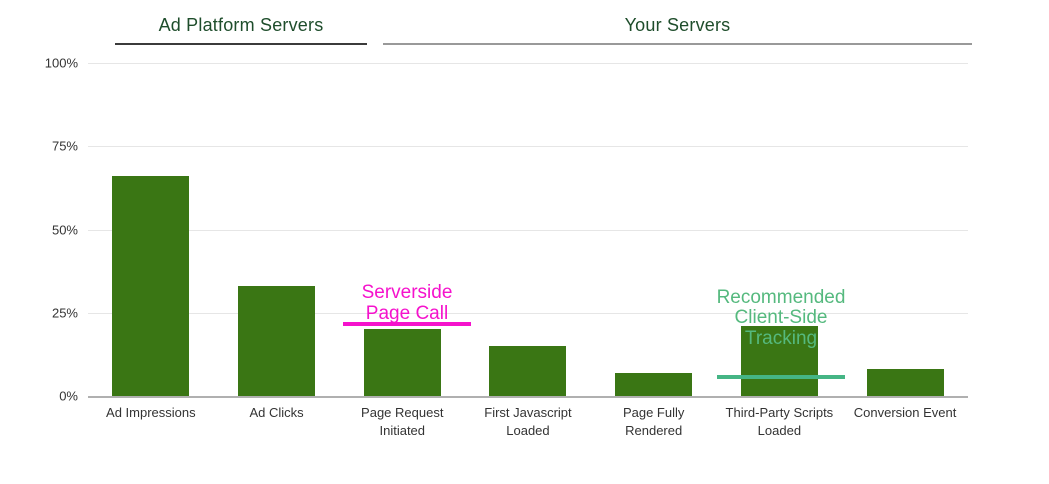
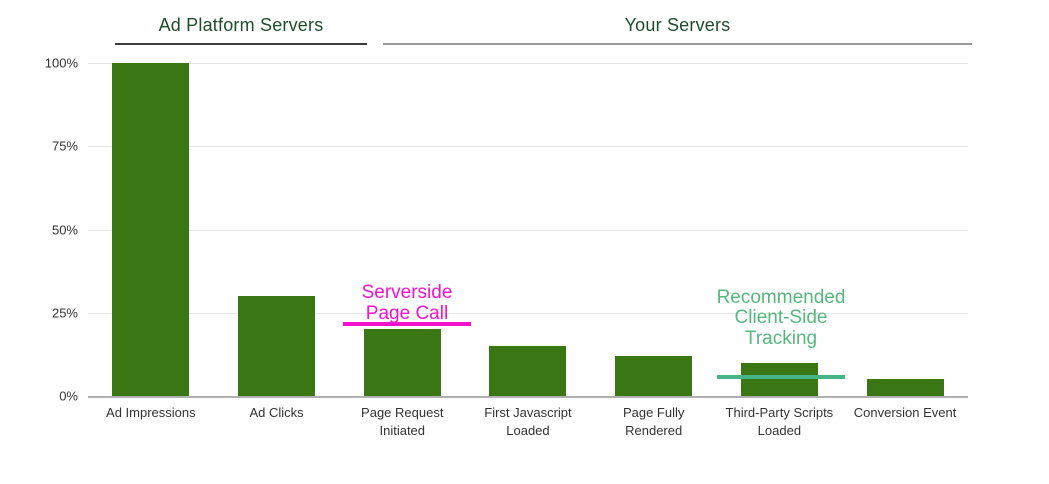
Ad Impressions: 66% -> 100%
Ad Clicks: 33% -> 30%
Page Fully Rendered: 7% -> 12%
Third-Party Scripts Loaded: 21% -> 10%
Conversion Event: 8% -> 5%
